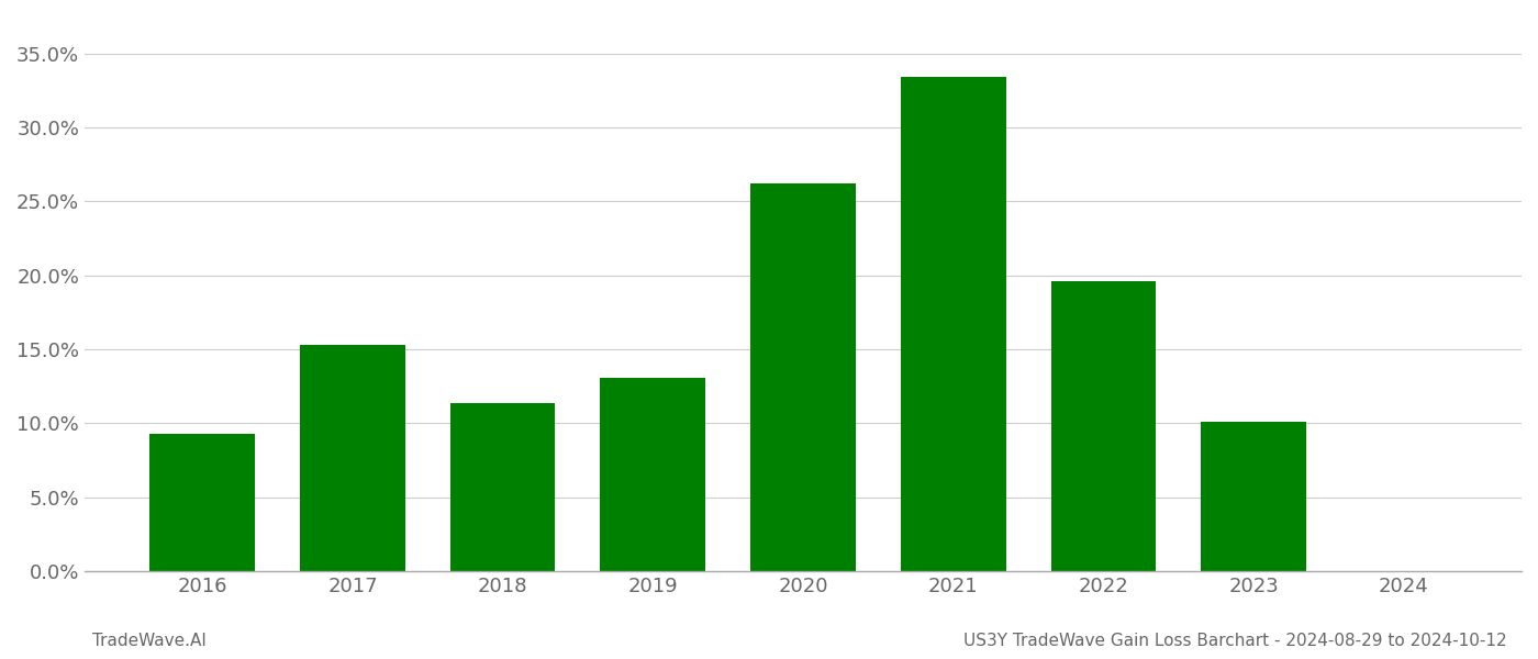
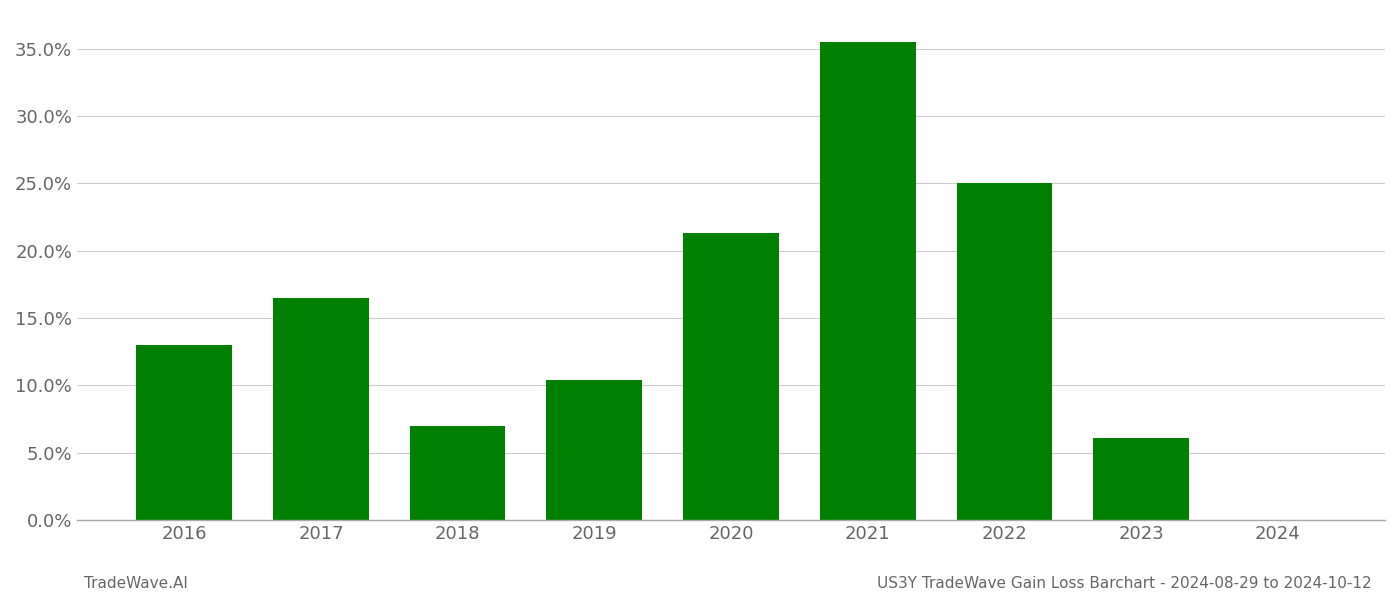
2016: 9.3% -> 13.0%
2017: 15.3% -> 16.5%
2018: 11.4% -> 7.0%
2019: 13.1% -> 10.4%
2020: 26.2% -> 21.3%
2021: 33.4% -> 35.5%
2022: 19.6% -> 25.0%
2023: 10.1% -> 6.1%
